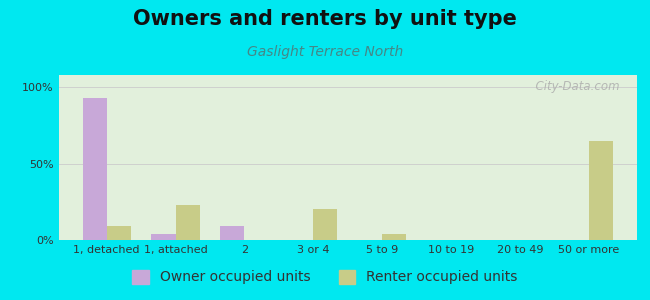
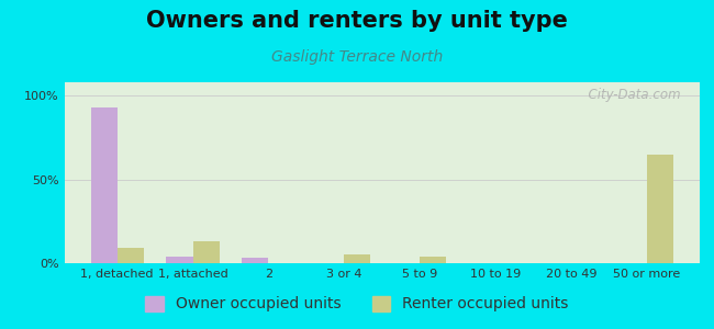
Renter occupied units/1, attached: 23% -> 13%
Owner occupied units/2: 9% -> 3%
Renter occupied units/3 or 4: 20% -> 5%
